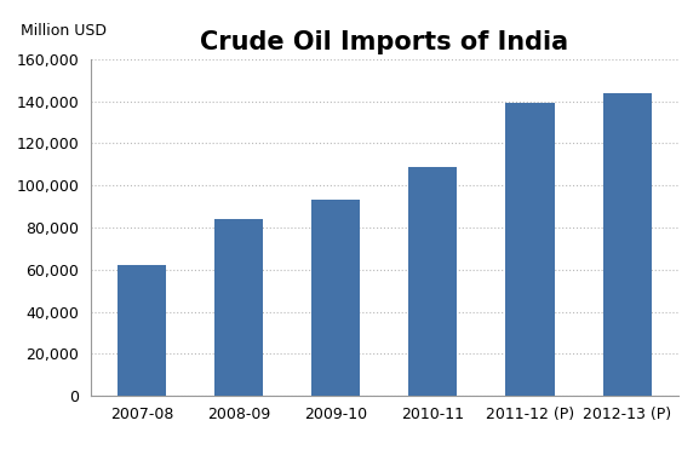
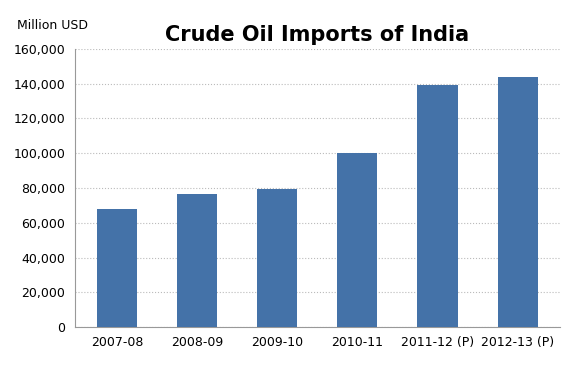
2007-08: 62,000 -> 68,000
2008-09: 84,000 -> 76,000
2009-10: 93,000 -> 80,000
2010-11: 109,000 -> 100,000
